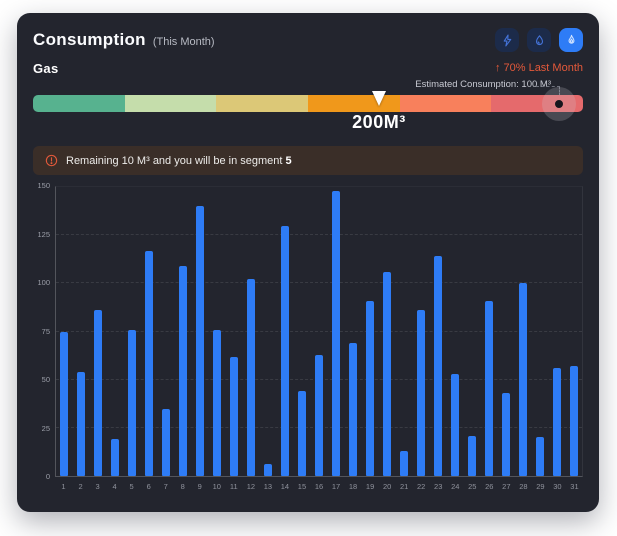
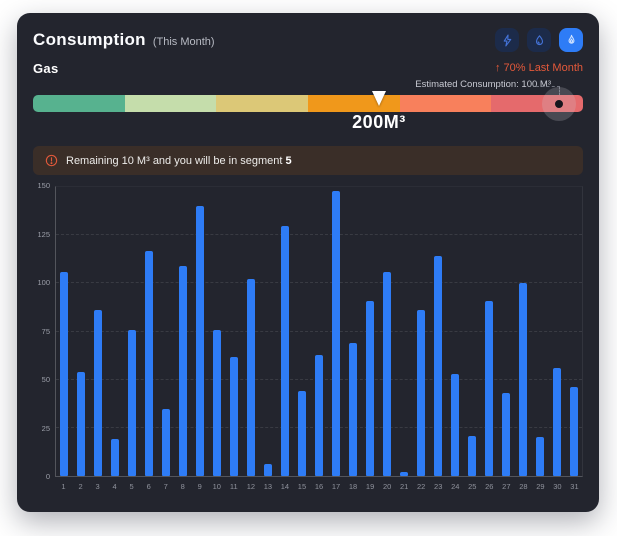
1: 75 -> 106
21: 13 -> 2
31: 57 -> 46
